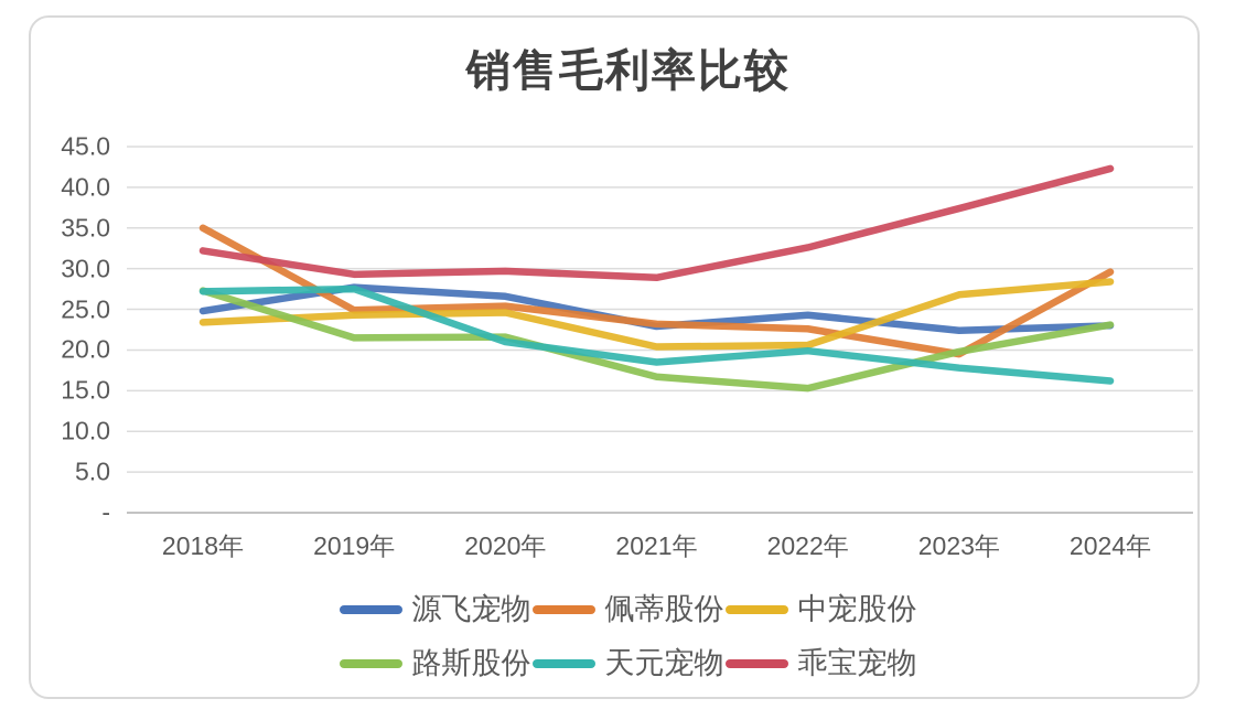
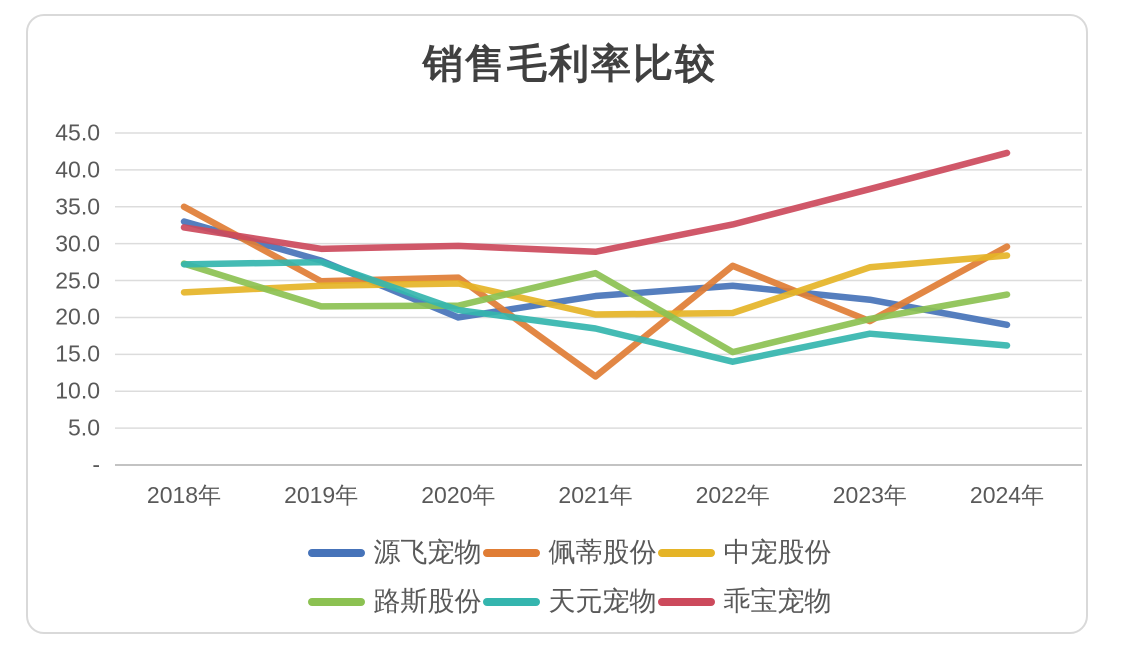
源飞宠物/2018年: 25 -> 33
源飞宠物/2020年: 27 -> 20
佩蒂股份/2021年: 23 -> 12
路斯股份/2021年: 17 -> 26
佩蒂股份/2022年: 23 -> 27
天元宠物/2022年: 20 -> 14
源飞宠物/2024年: 23 -> 19
